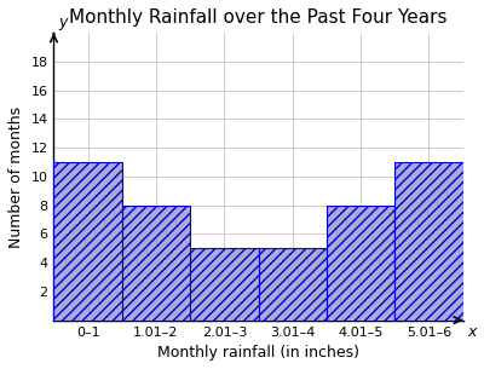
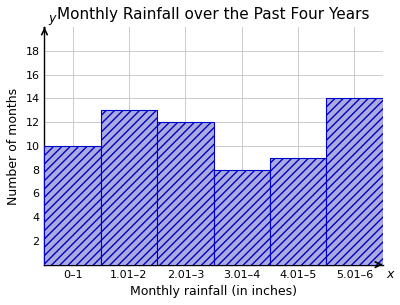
0–1: 11 -> 10
1.01–2: 8 -> 13
2.01–3: 5 -> 12
3.01–4: 5 -> 8
4.01–5: 8 -> 9
5.01–6: 11 -> 14
